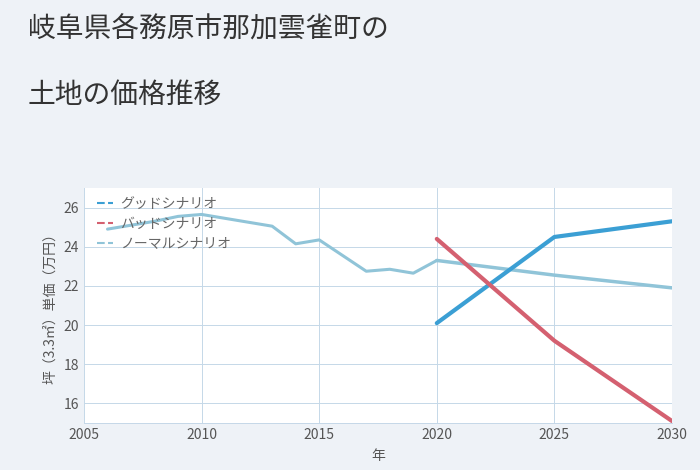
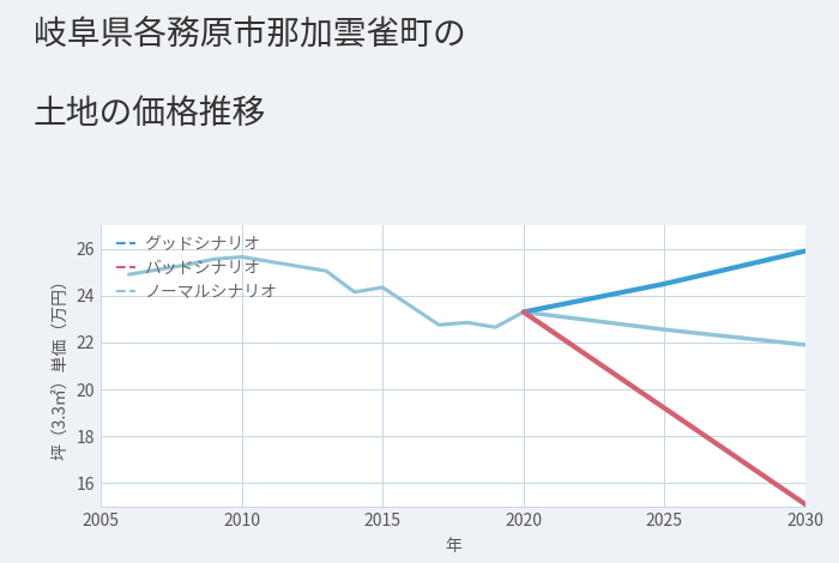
グッドシナリオ/2020: 20.1 -> 23.3
バッドシナリオ/2020: 24.4 -> 23.3
グッドシナリオ/2030: 25.3 -> 25.9
